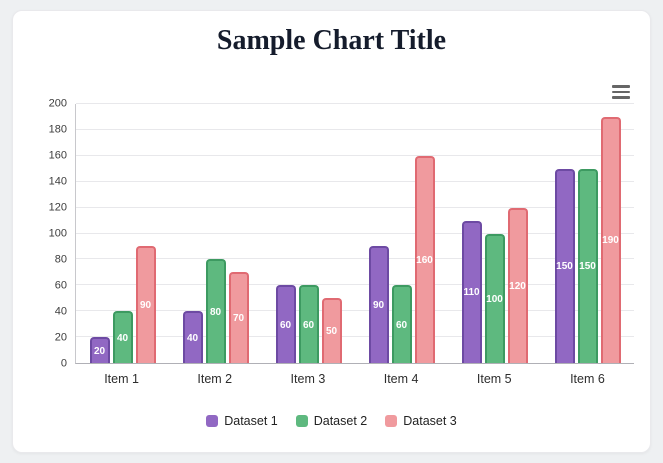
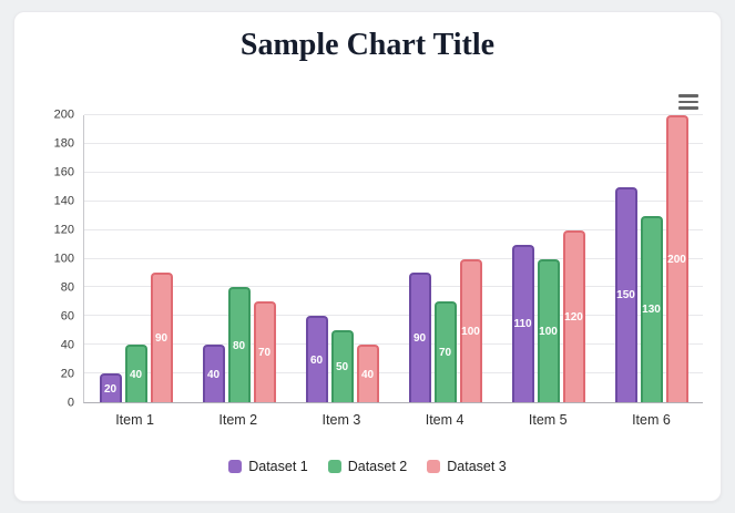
Dataset 2/Item 3: 60 -> 50
Dataset 3/Item 3: 50 -> 40
Dataset 2/Item 4: 60 -> 70
Dataset 3/Item 4: 160 -> 100
Dataset 2/Item 6: 150 -> 130
Dataset 3/Item 6: 190 -> 200
